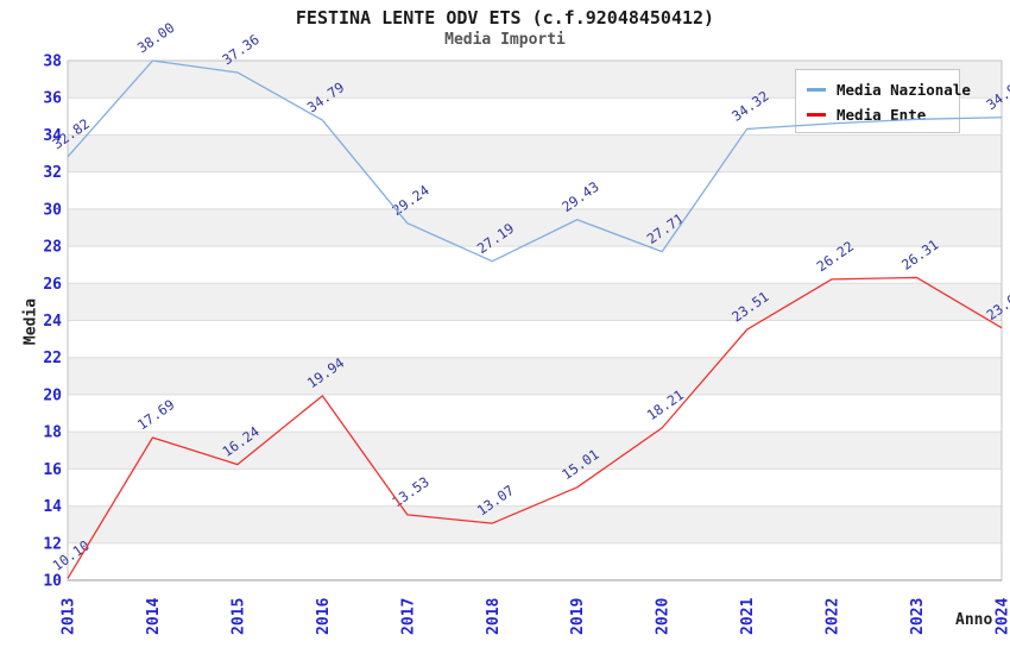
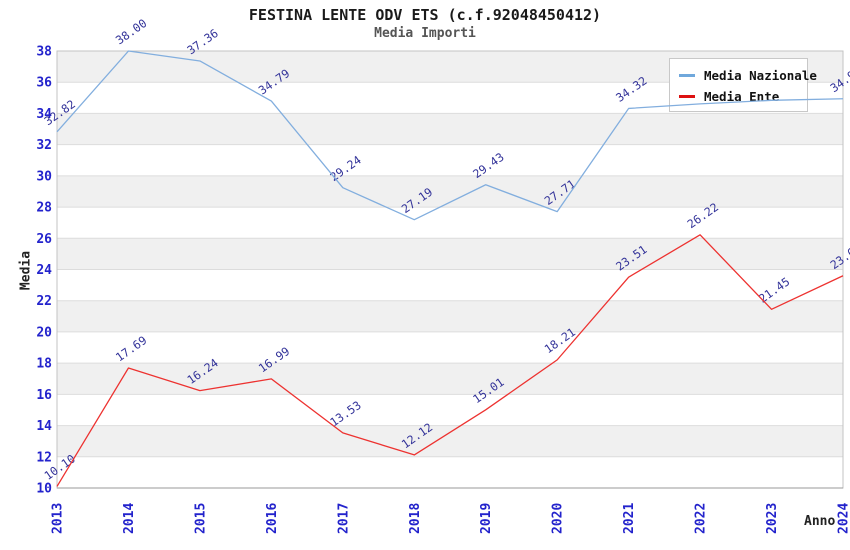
Media Ente/2016: 19.94 -> 16.99
Media Ente/2018: 13.07 -> 12.12
Media Ente/2023: 26.31 -> 21.45
